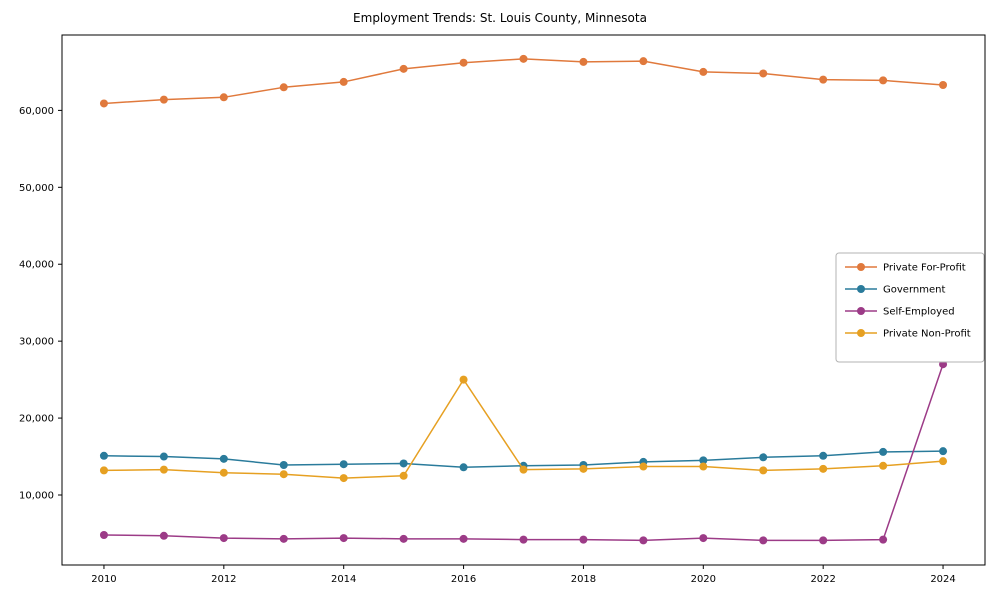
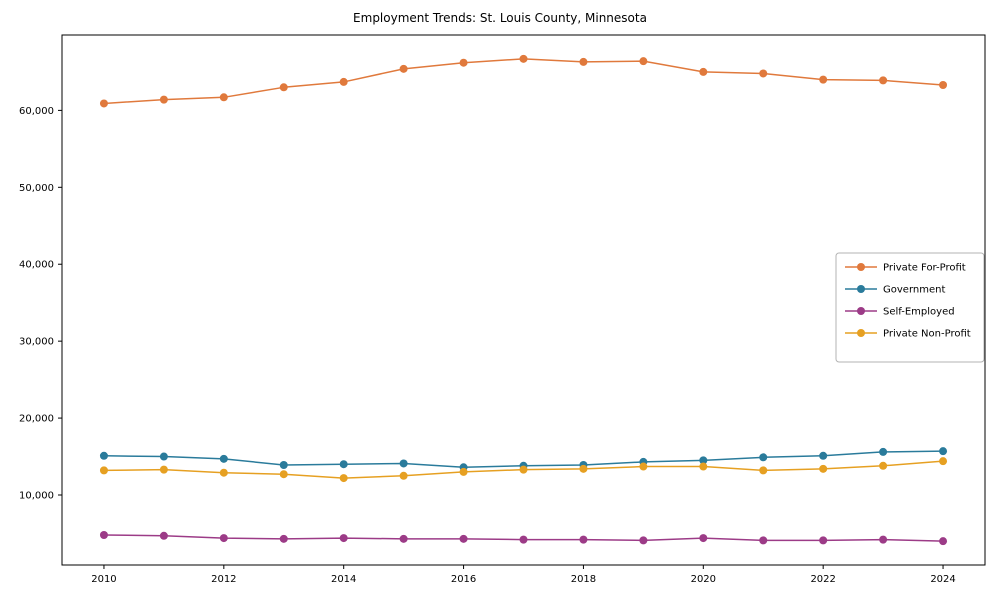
Private Non-Profit/2016: 25000 -> 13000
Self-Employed/2024: 27000 -> 4000
